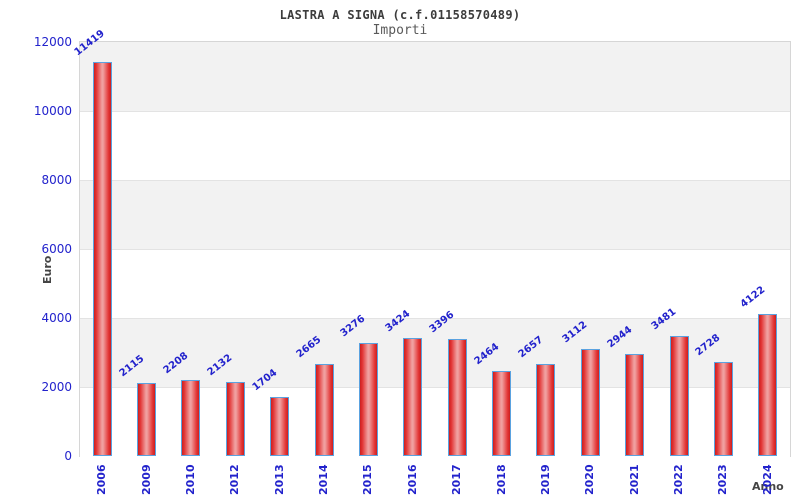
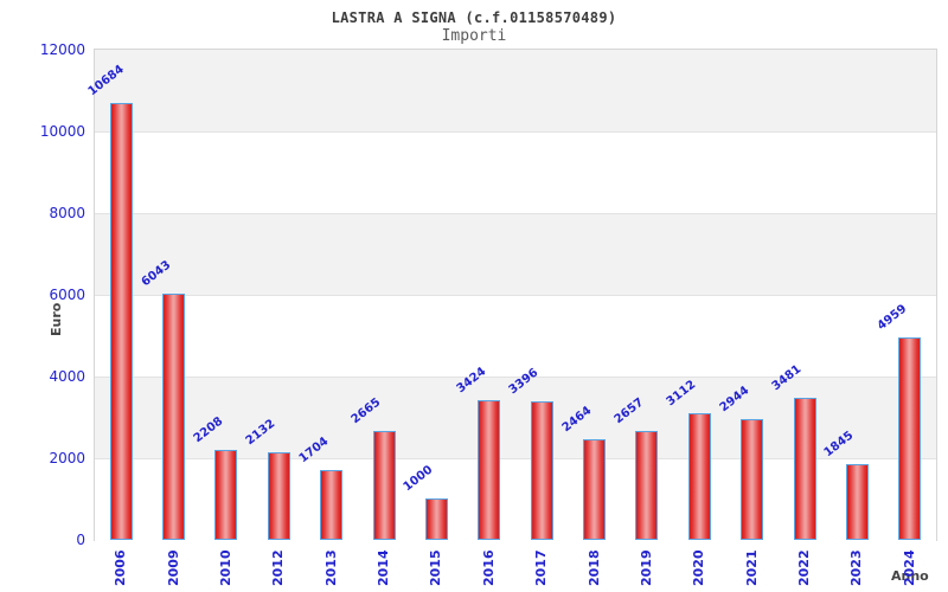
2006: 11419 -> 10684
2009: 2115 -> 6043
2015: 3276 -> 1000
2023: 2728 -> 1845
2024: 4122 -> 4959
